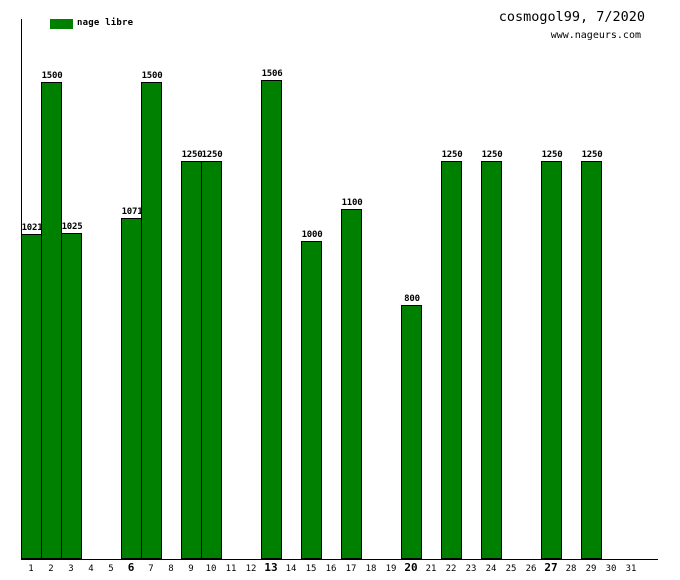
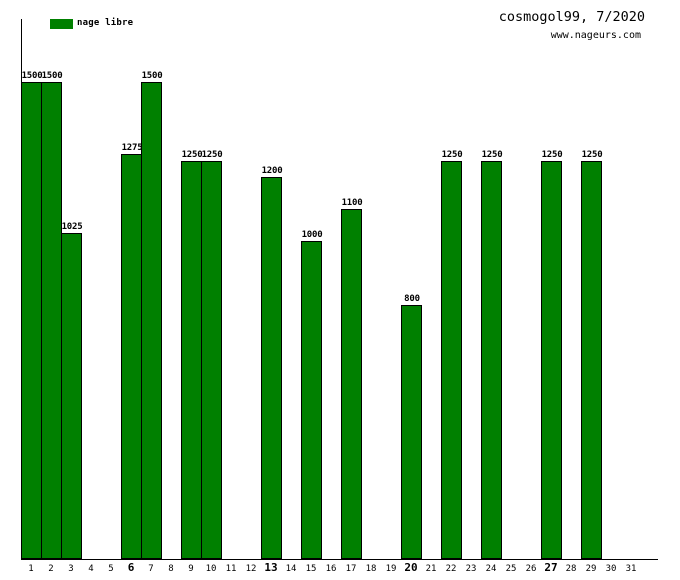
1: 1021 -> 1500
6: 1071 -> 1275
13: 1506 -> 1200
